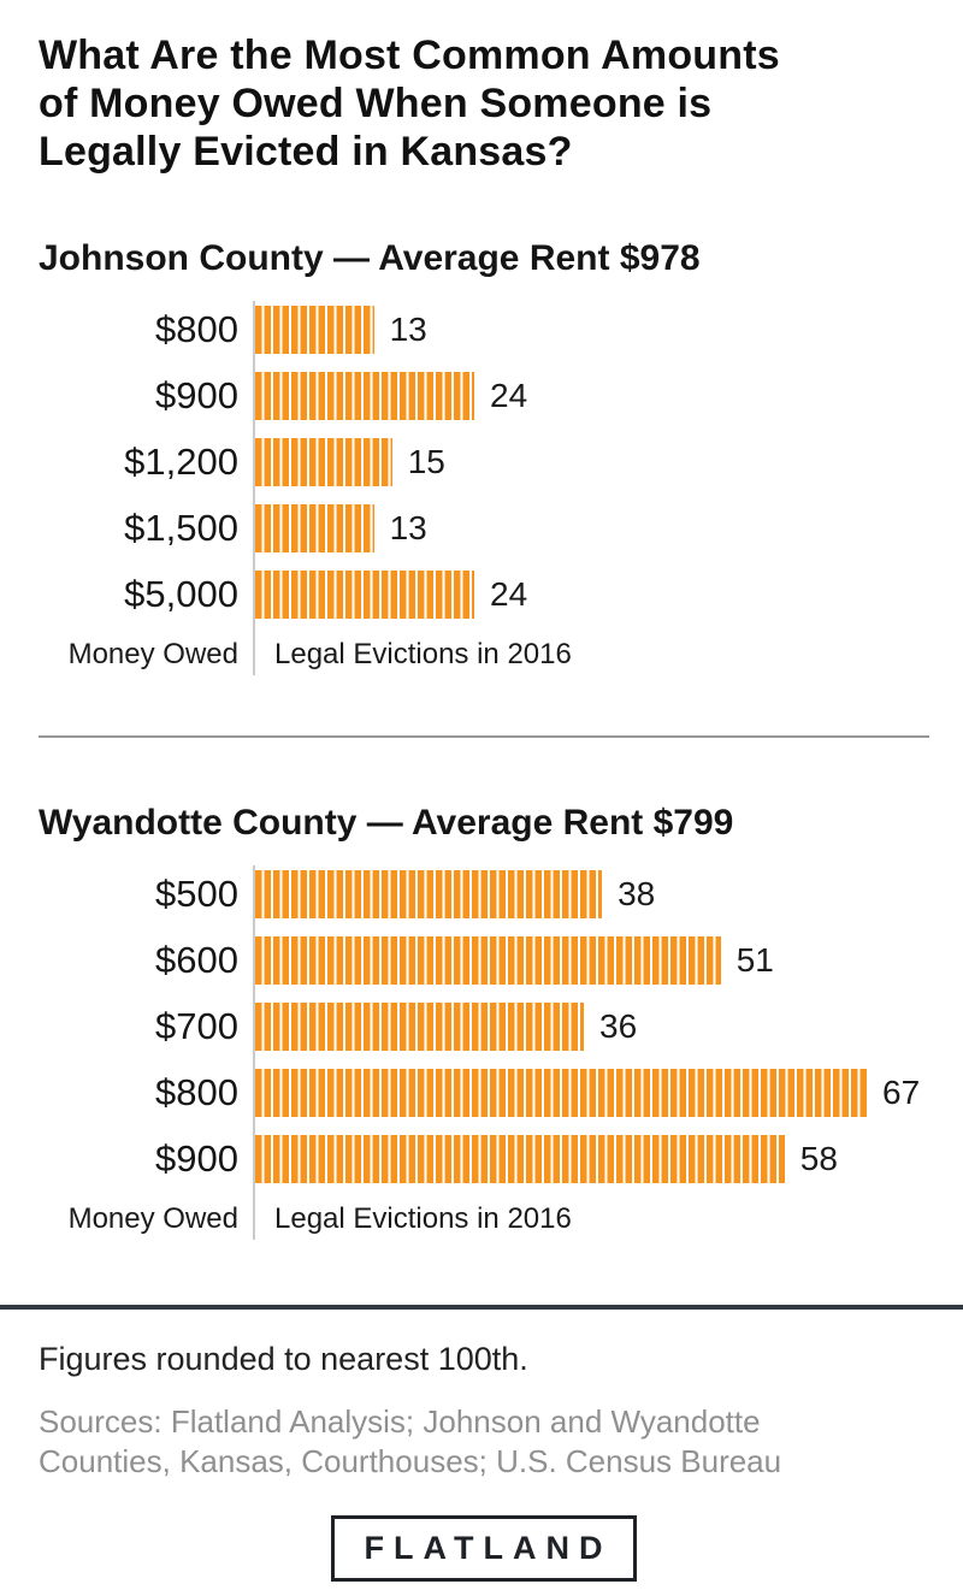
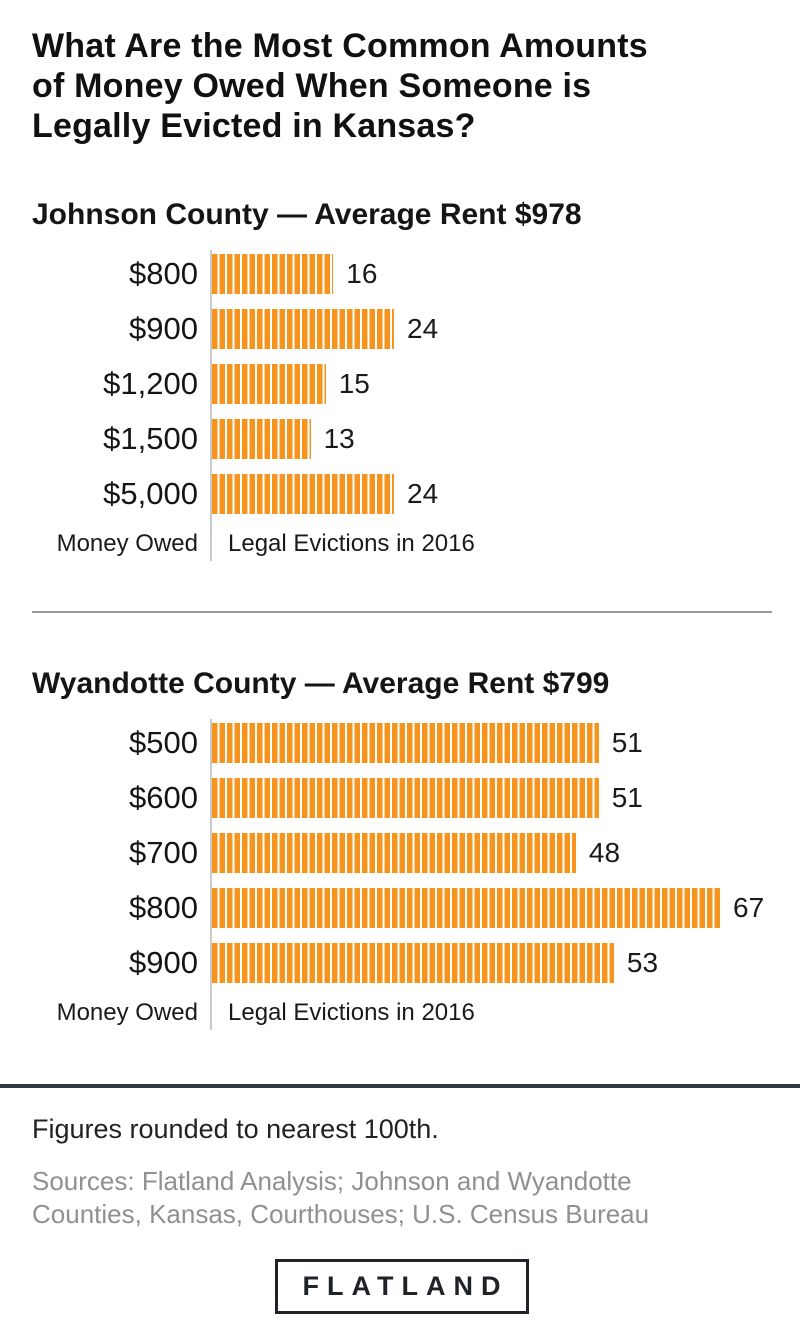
Johnson County — Average Rent $978/$800: 13 -> 16
Wyandotte County — Average Rent $799/$500: 38 -> 51
Wyandotte County — Average Rent $799/$700: 36 -> 48
Wyandotte County — Average Rent $799/$900: 58 -> 53
